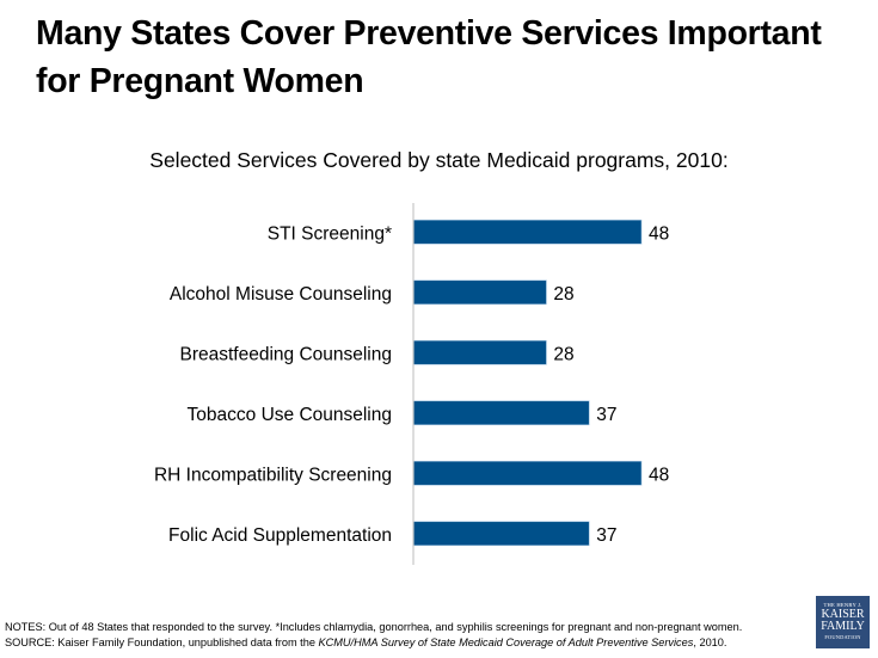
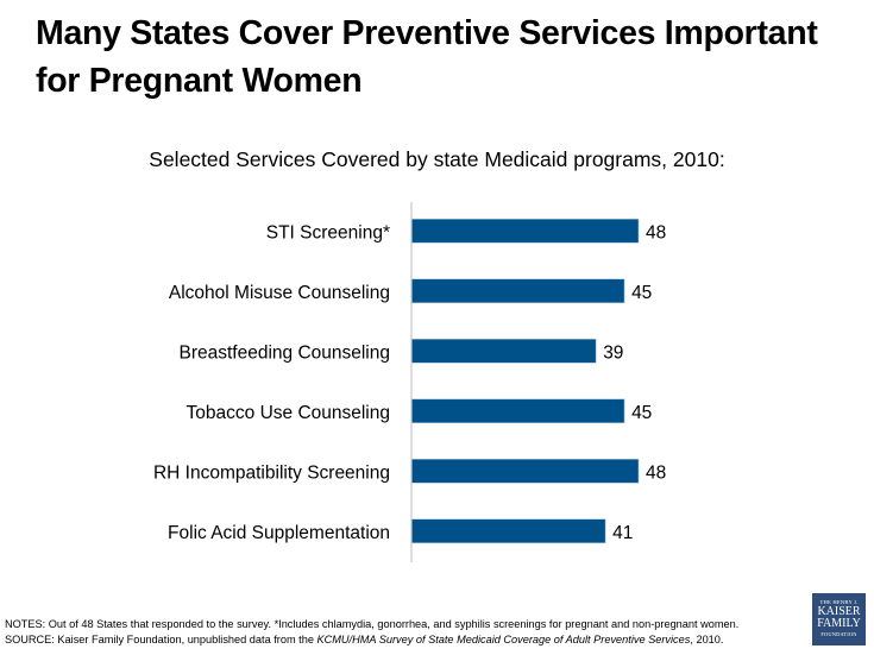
Alcohol Misuse Counseling: 28 -> 45
Breastfeeding Counseling: 28 -> 39
Tobacco Use Counseling: 37 -> 45
Folic Acid Supplementation: 37 -> 41
